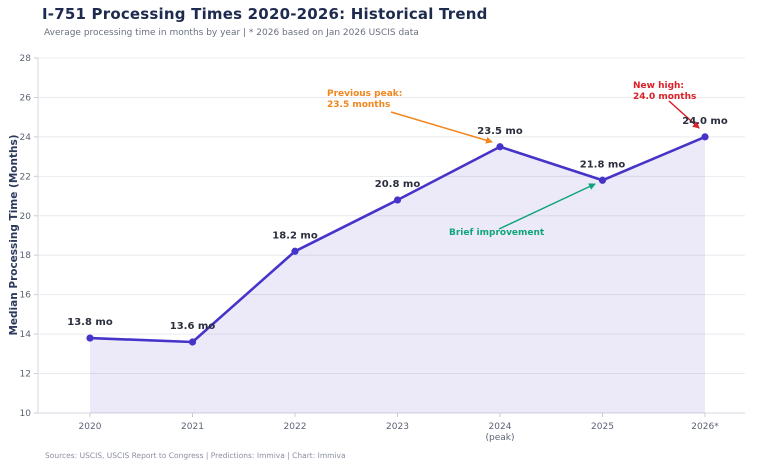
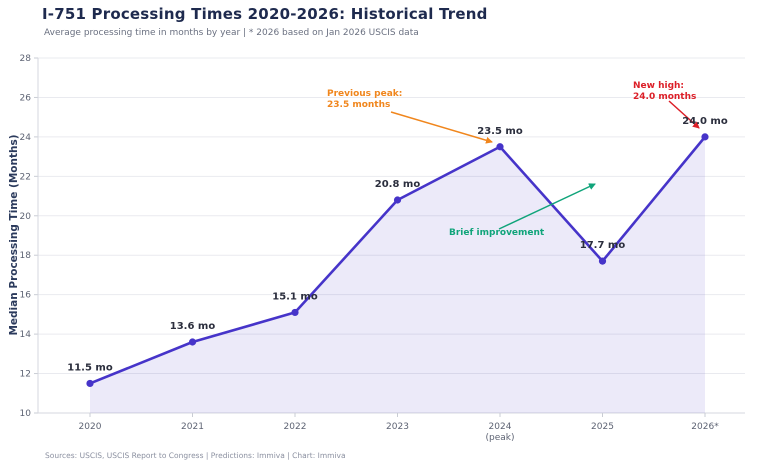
2020: 13.8 -> 11.5
2022: 18.2 -> 15.1
2025: 21.8 -> 17.7
